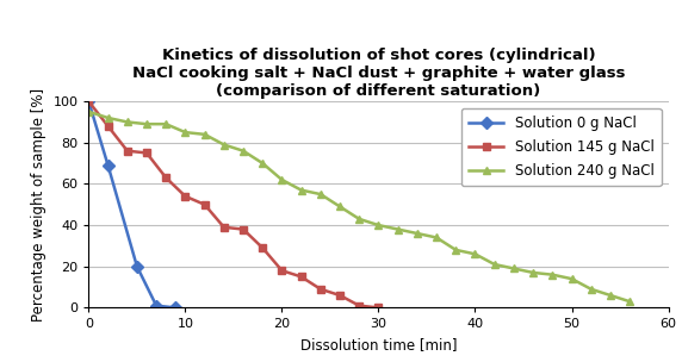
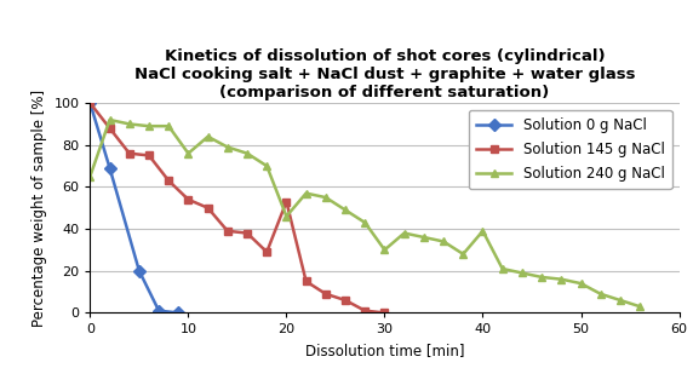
Solution 240 g NaCl/0: 95 -> 65
Solution 240 g NaCl/10: 85 -> 76
Solution 145 g NaCl/20: 18 -> 53
Solution 240 g NaCl/20: 62 -> 46
Solution 240 g NaCl/30: 40 -> 30
Solution 240 g NaCl/40: 26 -> 39
